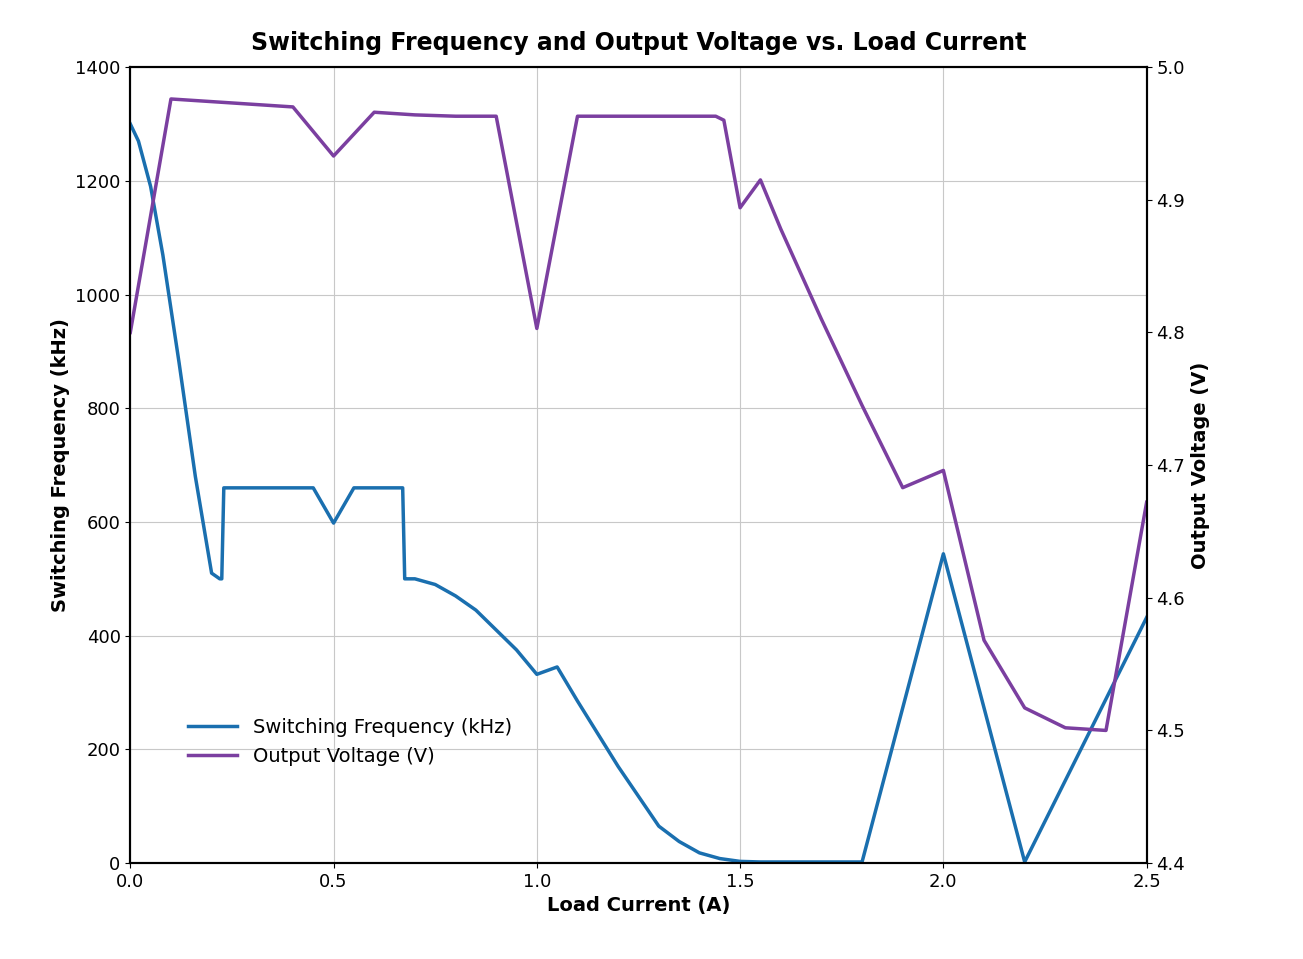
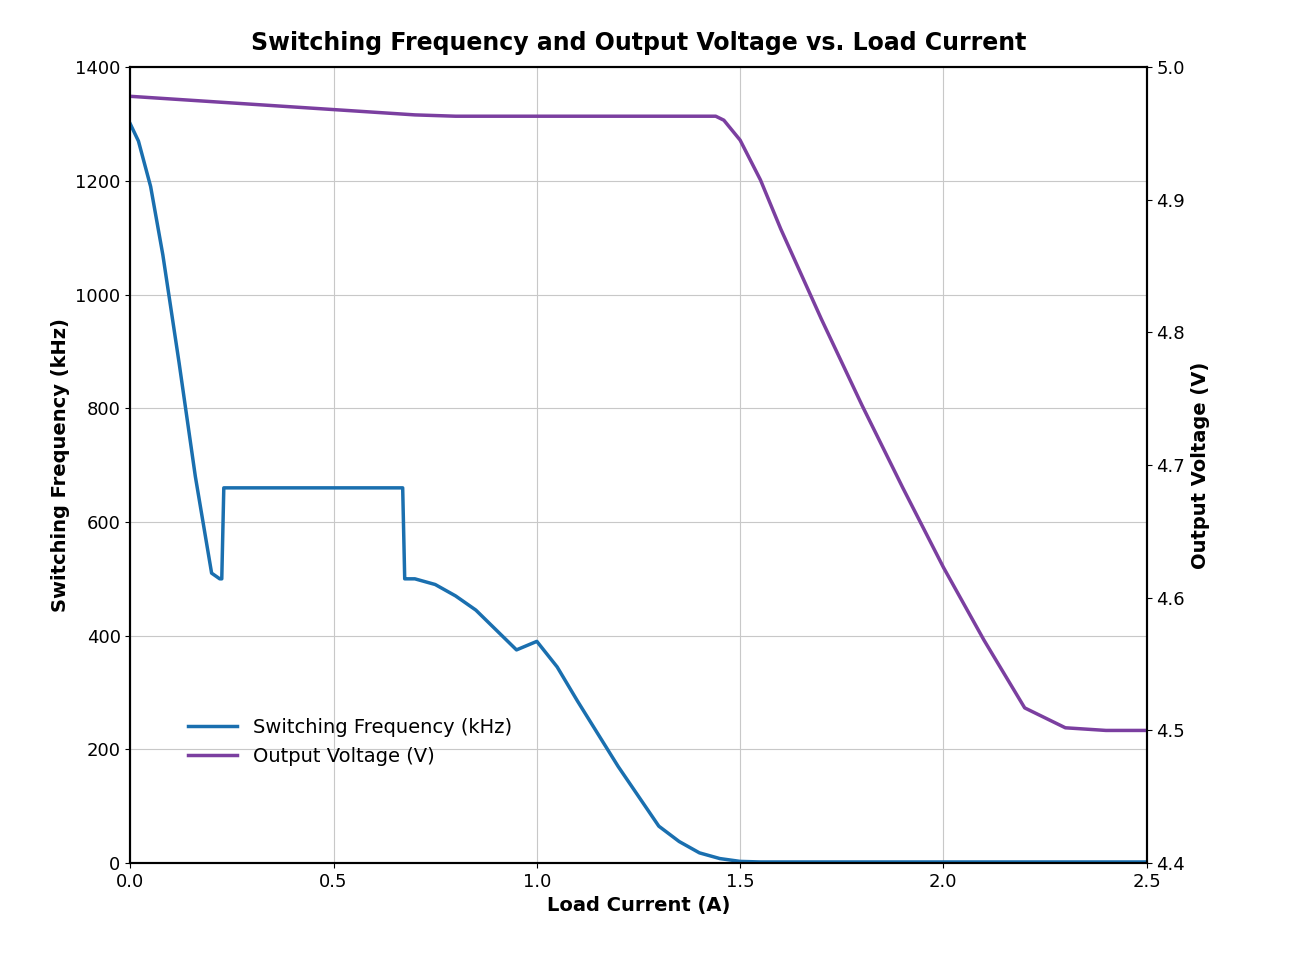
Output Voltage (V)/0.0: 4.800 -> 4.978
Switching Frequency (kHz)/0.5: 598 -> 660
Output Voltage (V)/0.5: 4.933 -> 4.968
Switching Frequency (kHz)/1.0: 332 -> 390
Output Voltage (V)/1.0: 4.803 -> 4.963
Output Voltage (V)/1.5: 4.894 -> 4.945
Switching Frequency (kHz)/2.0: 544 -> 2
Output Voltage (V)/2.0: 4.696 -> 4.623
Switching Frequency (kHz)/2.5: 432 -> 2
Output Voltage (V)/2.5: 4.672 -> 4.500
